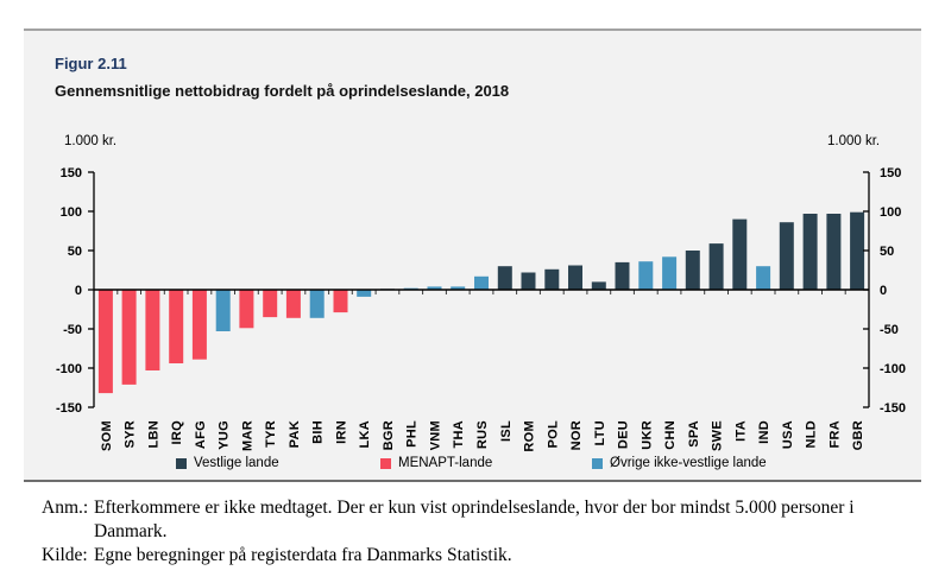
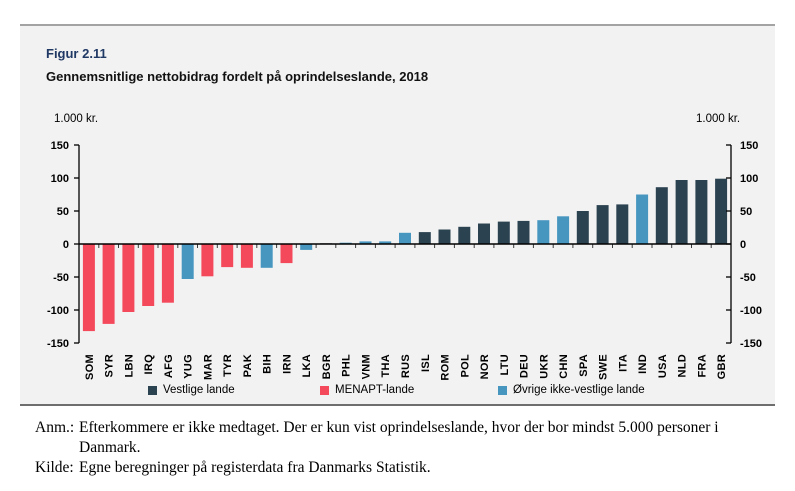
ISL: 30 -> 20
LTU: 10 -> 30
ITA: 90 -> 60
IND: 30 -> 80
